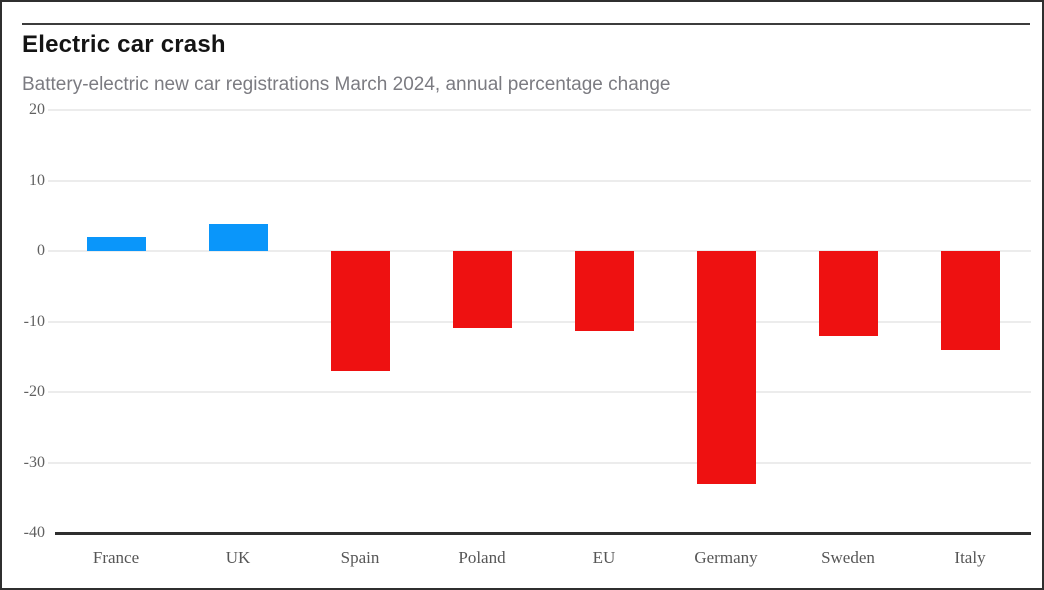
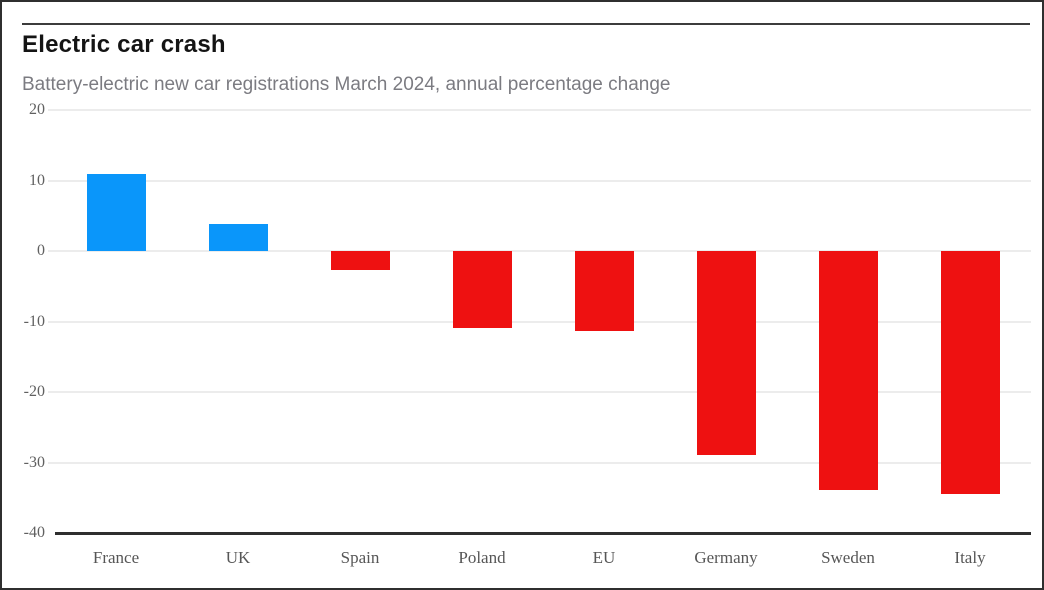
France: 2 -> 11
Spain: -17 -> -3
Germany: -33 -> -29
Sweden: -12 -> -34
Italy: -14 -> -34
